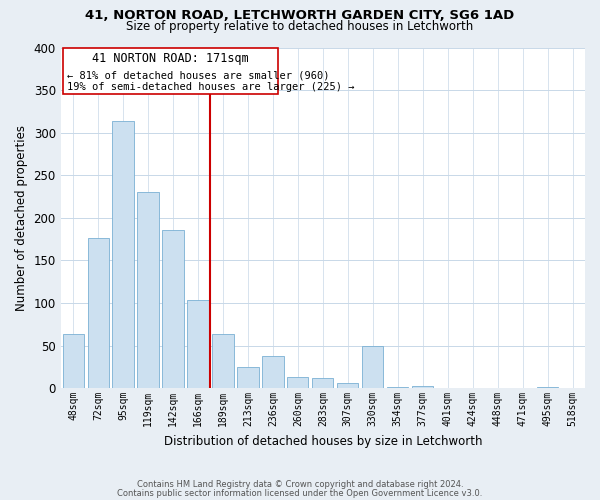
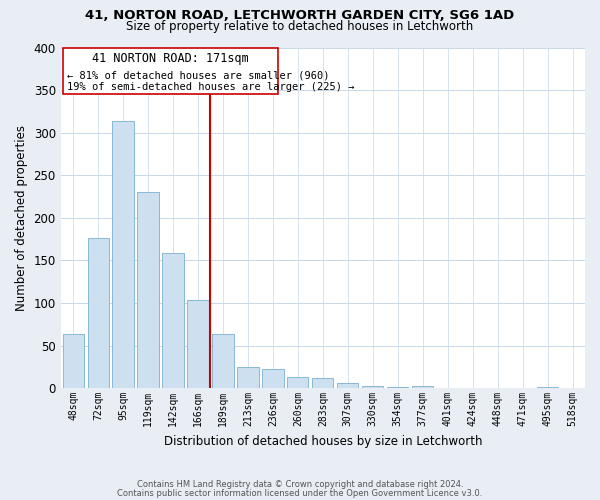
142sqm: 186 -> 159
236sqm: 38 -> 22
330sqm: 50 -> 3
